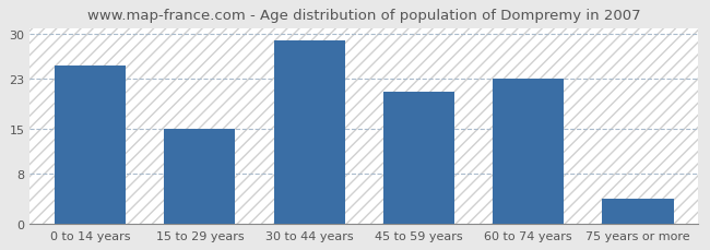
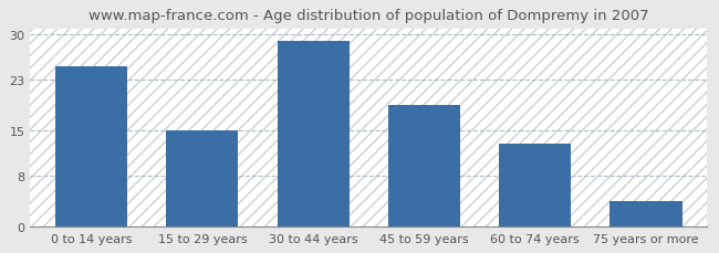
45 to 59 years: 21 -> 19
60 to 74 years: 23 -> 13
